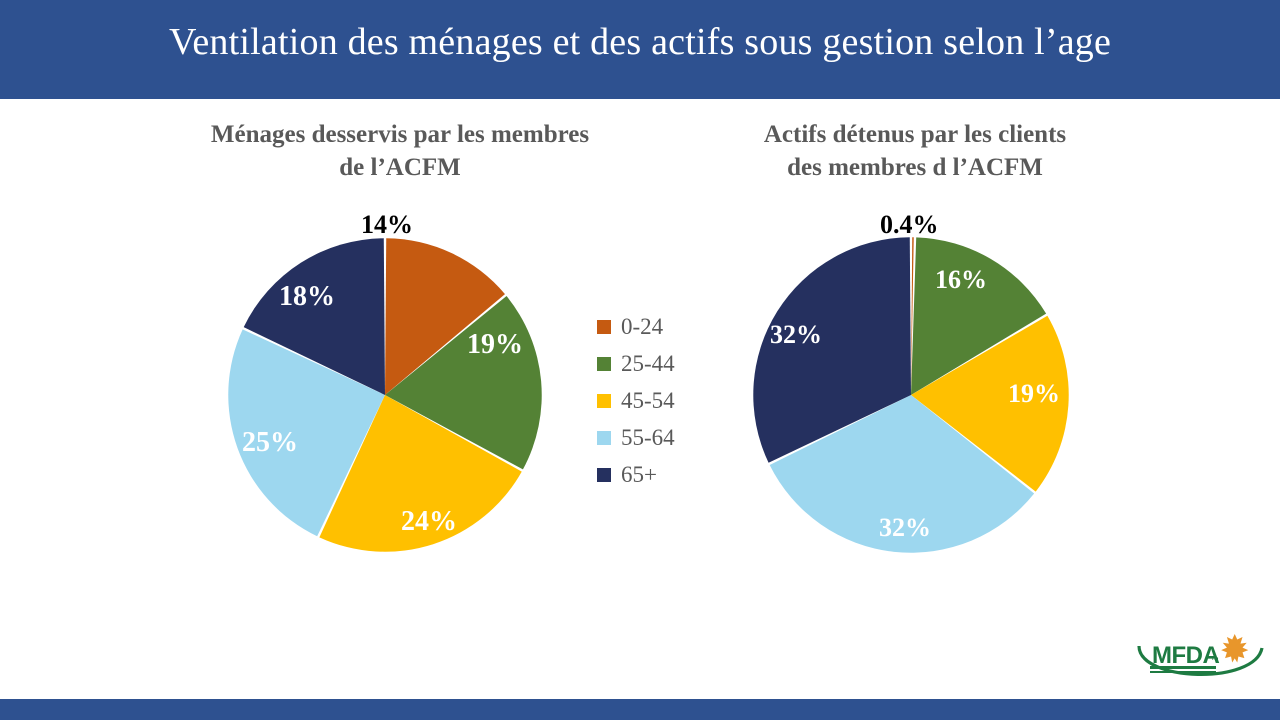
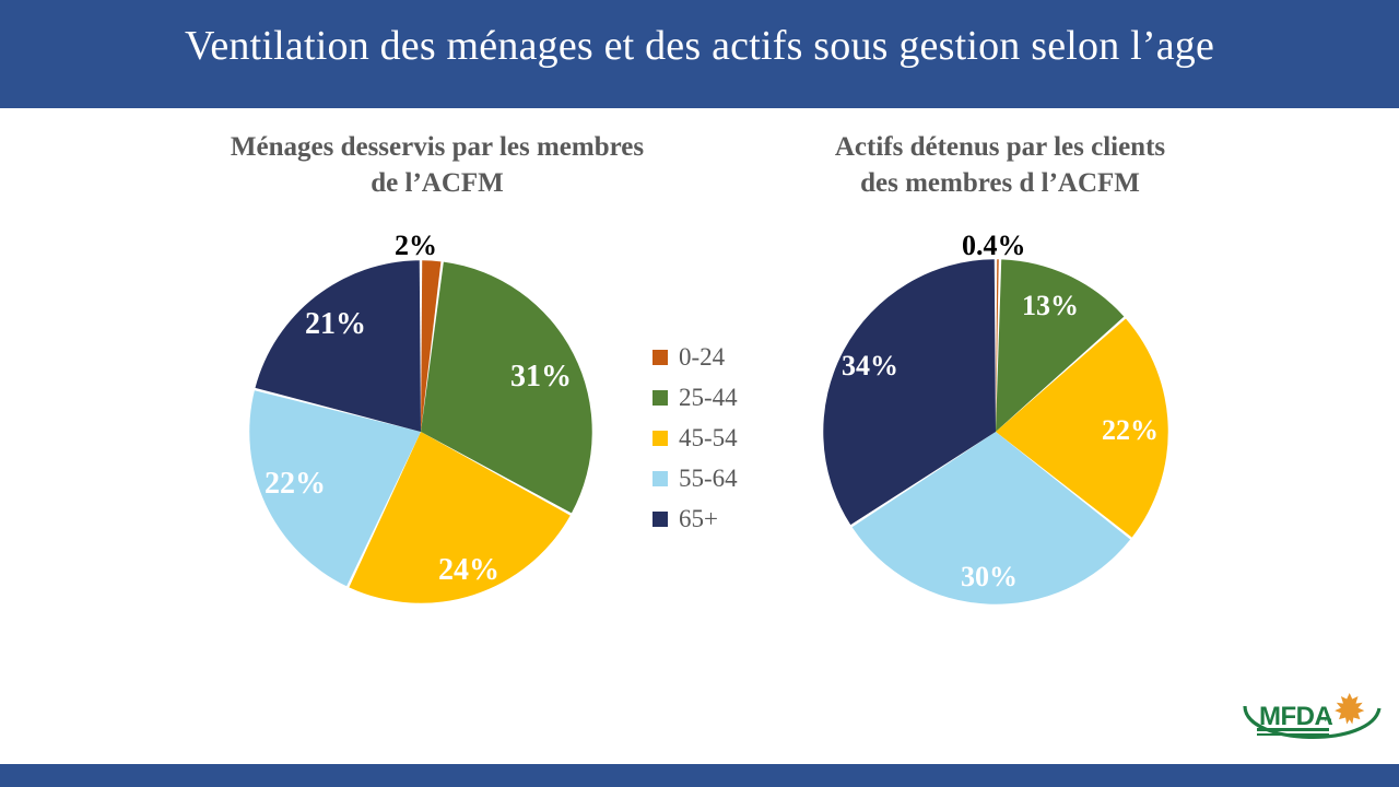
Ménages desservis par les membres de l’ACFM/0-24: 14% -> 2%
Ménages desservis par les membres de l’ACFM/25-44: 19% -> 31%
Ménages desservis par les membres de l’ACFM/55-64: 25% -> 22%
Ménages desservis par les membres de l’ACFM/65+: 18% -> 21%
Actifs détenus par les clients des membres d l’ACFM/25-44: 16% -> 13%
Actifs détenus par les clients des membres d l’ACFM/45-54: 19% -> 22%
Actifs détenus par les clients des membres d l’ACFM/55-64: 32% -> 30%
Actifs détenus par les clients des membres d l’ACFM/65+: 32% -> 34%
